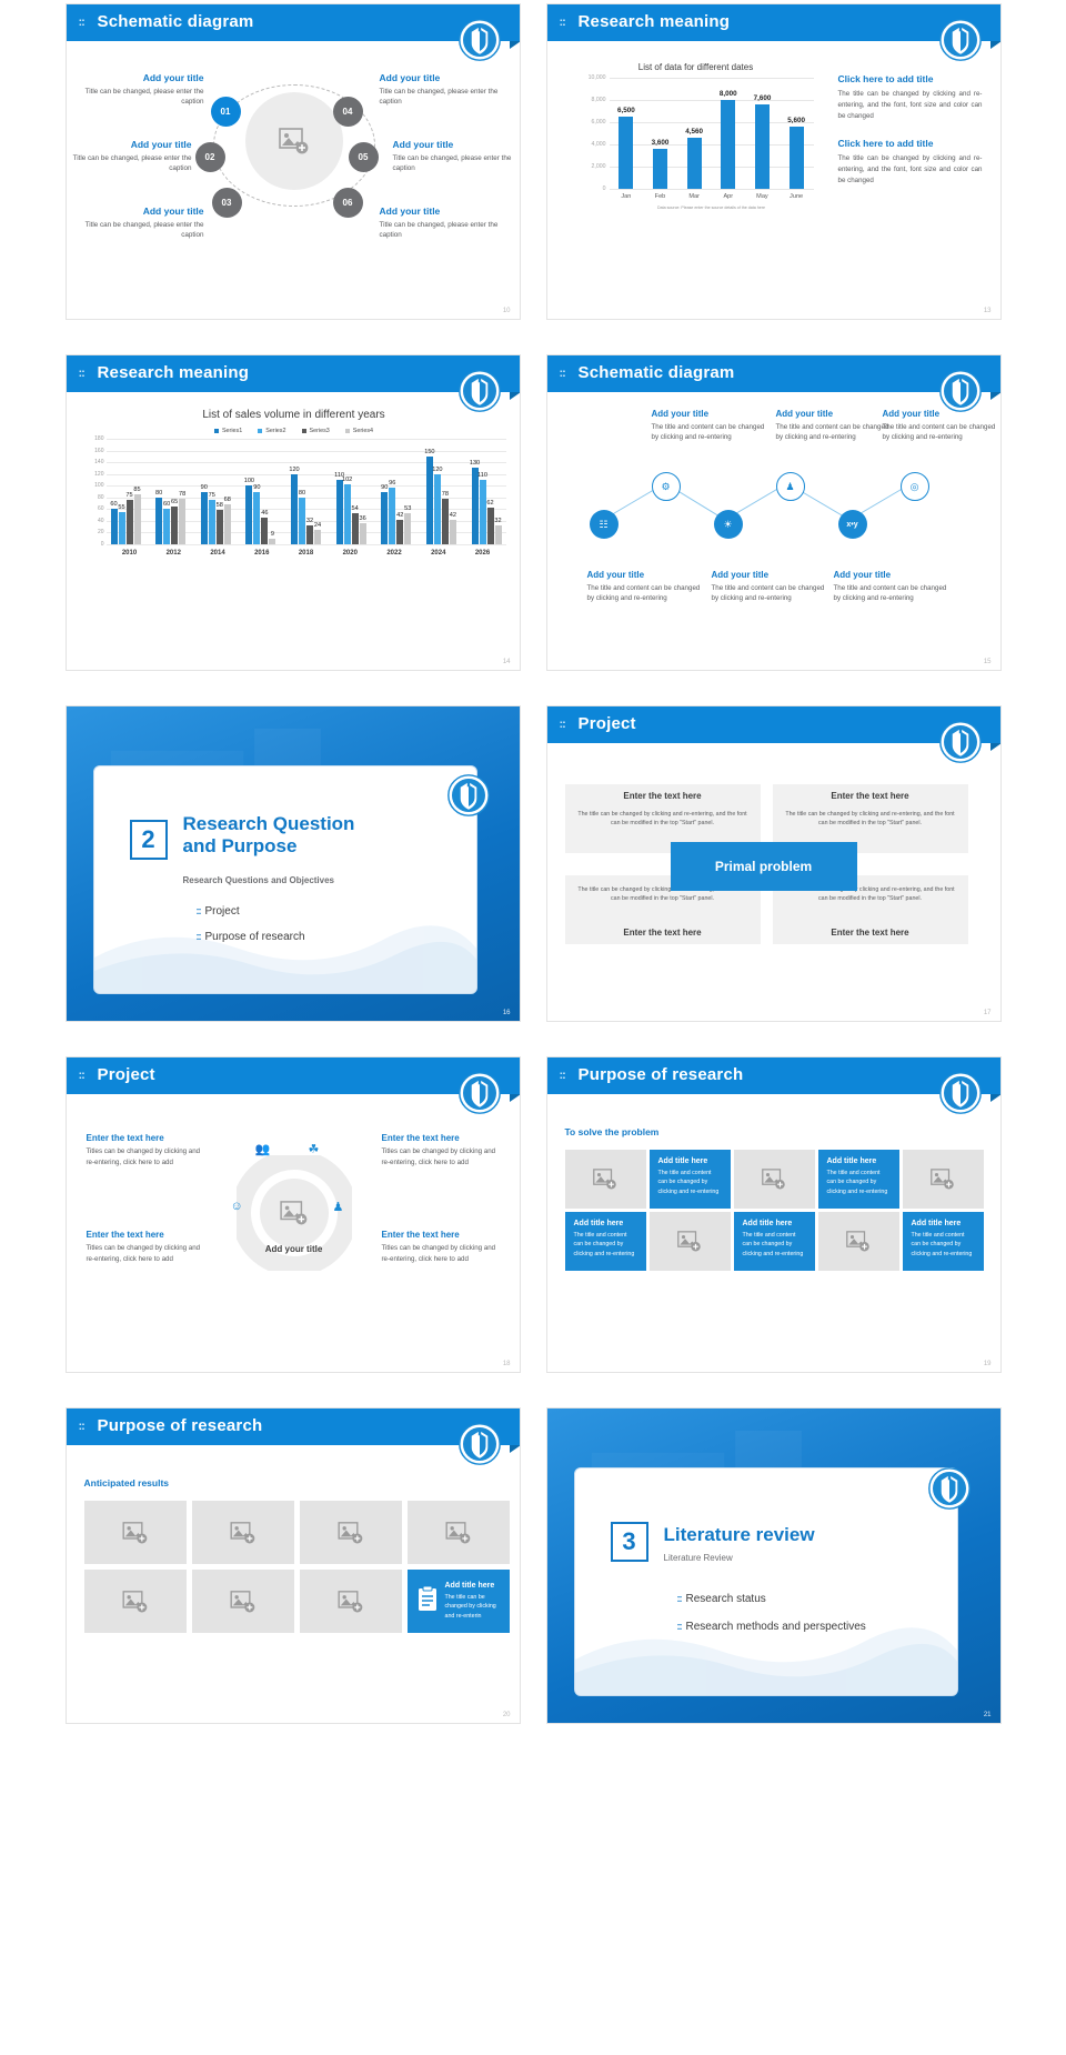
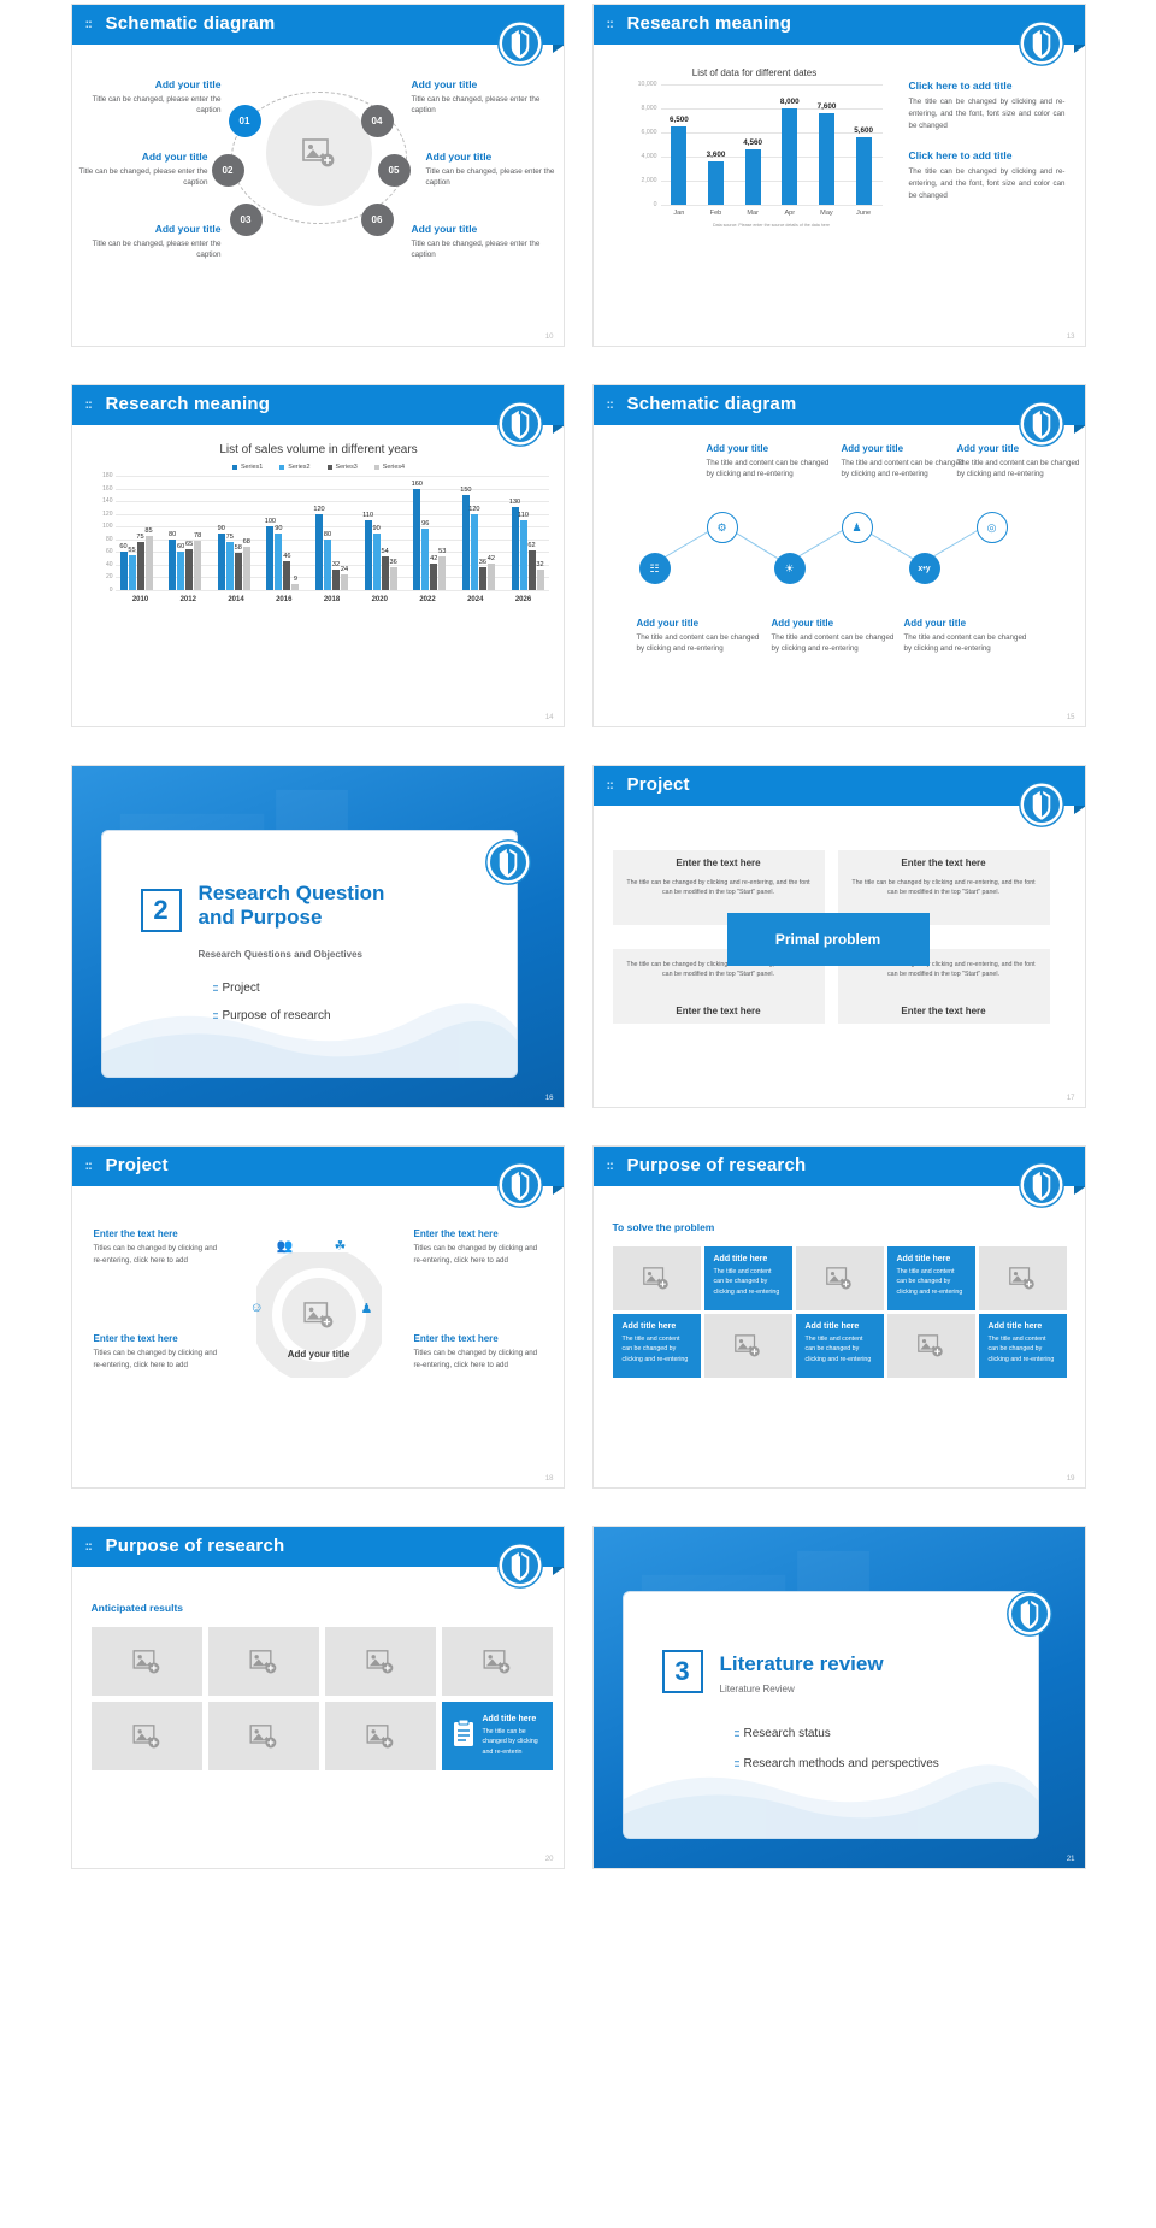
List of sales volume in different years/Series2/2020: 102 -> 90
List of sales volume in different years/Series1/2022: 90 -> 160
List of sales volume in different years/Series3/2024: 78 -> 36
